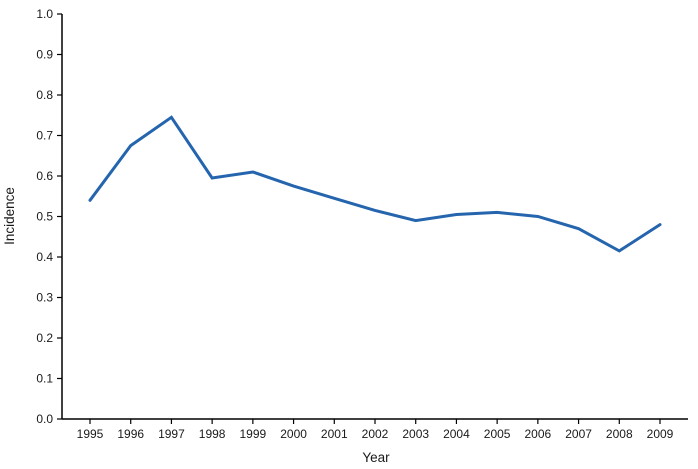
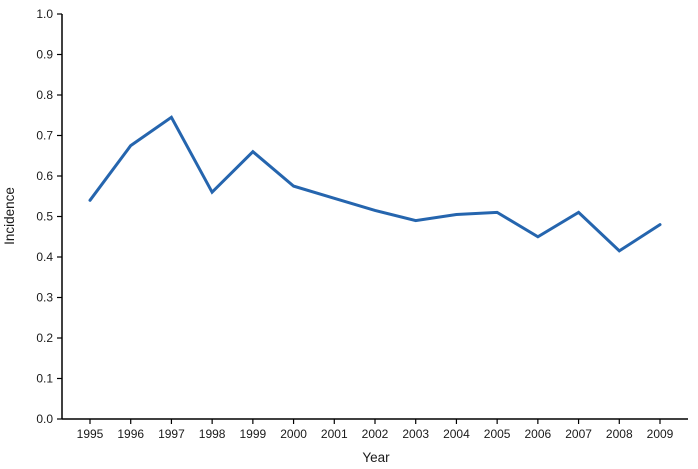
1998: 0.59 -> 0.56
1999: 0.61 -> 0.66
2006: 0.50 -> 0.45
2007: 0.47 -> 0.51
